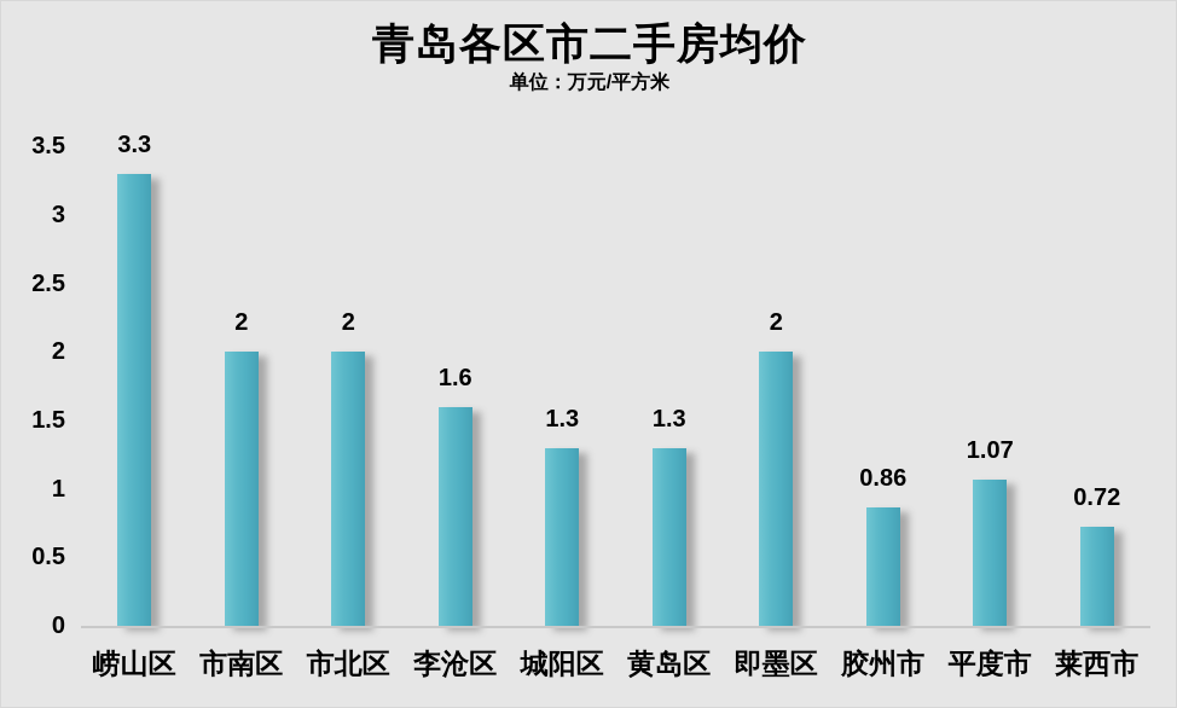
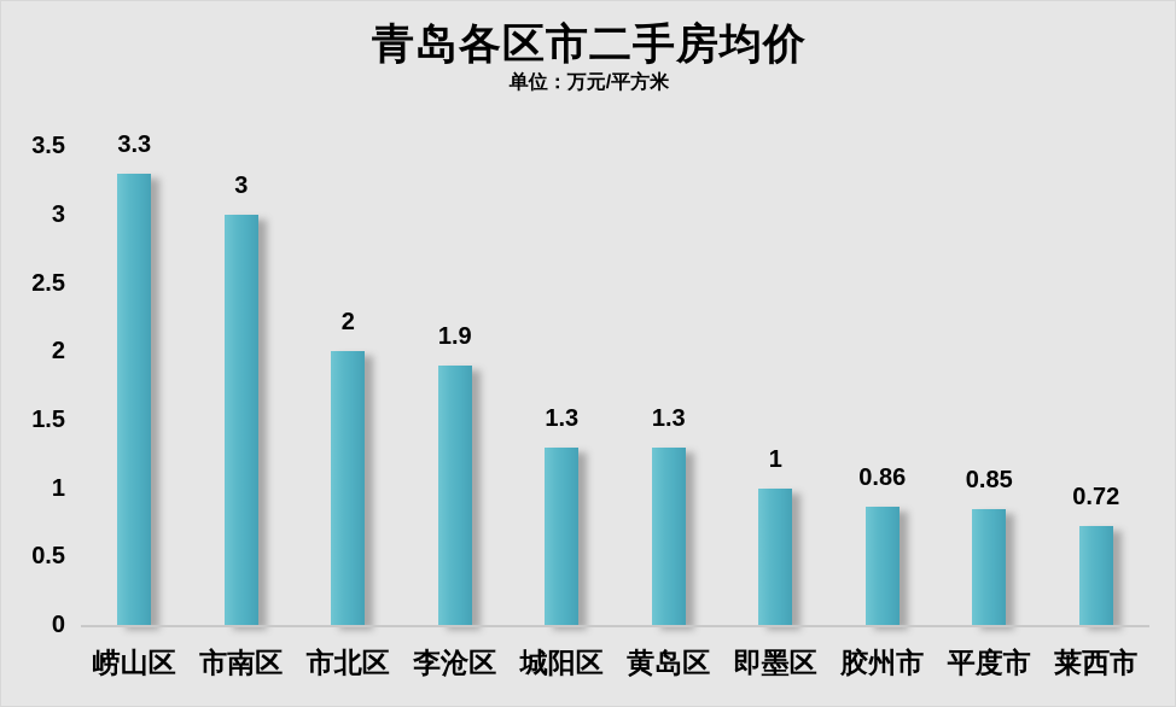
市南区: 2 -> 3
李沧区: 1.6 -> 1.9
即墨区: 2 -> 1
平度市: 1.07 -> 0.85
